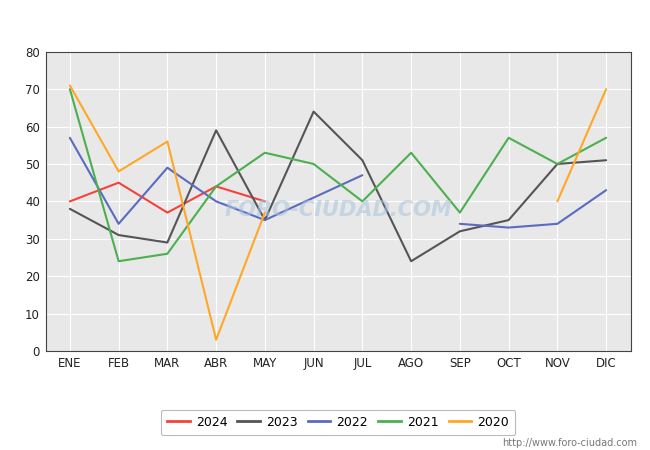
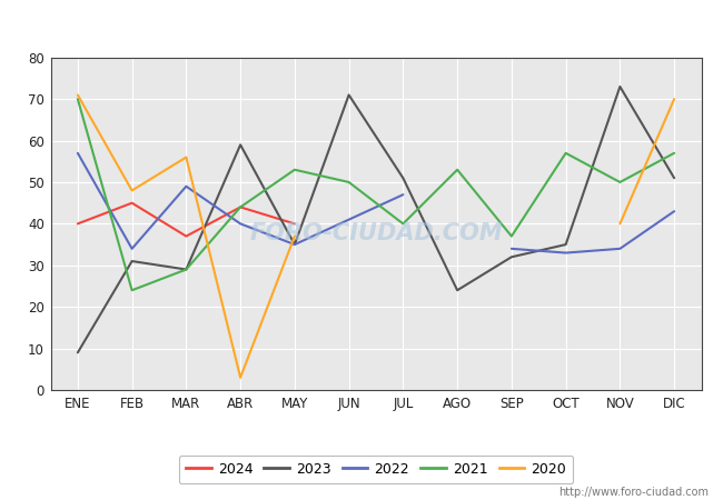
2023/ENE: 38 -> 9
2021/MAR: 26 -> 29
2023/JUN: 64 -> 71
2023/NOV: 50 -> 73
